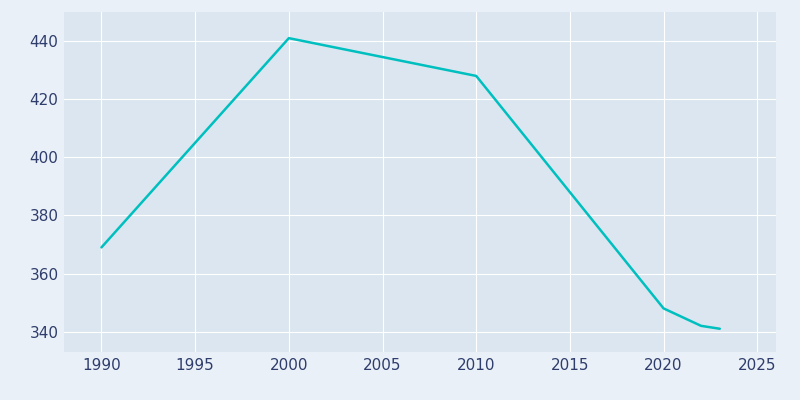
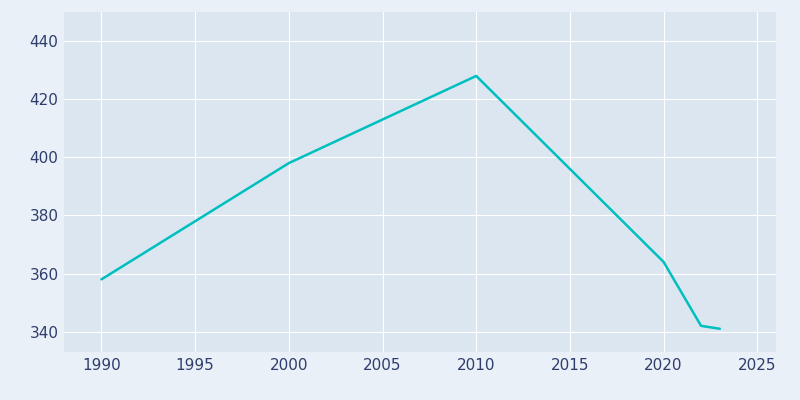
1990: 369 -> 358
2000: 441 -> 398
2020: 348 -> 364
